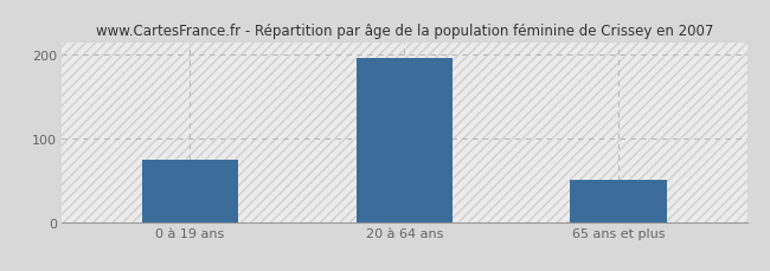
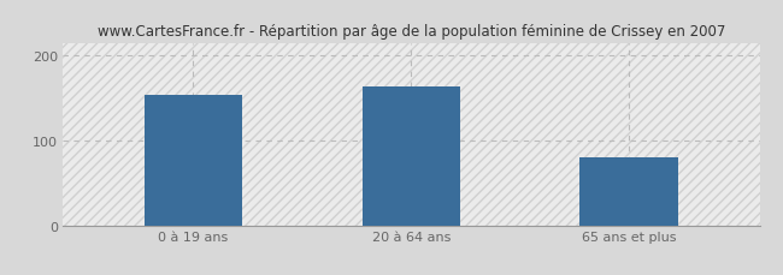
0 à 19 ans: 75 -> 154
20 à 64 ans: 196 -> 164
65 ans et plus: 50 -> 80
